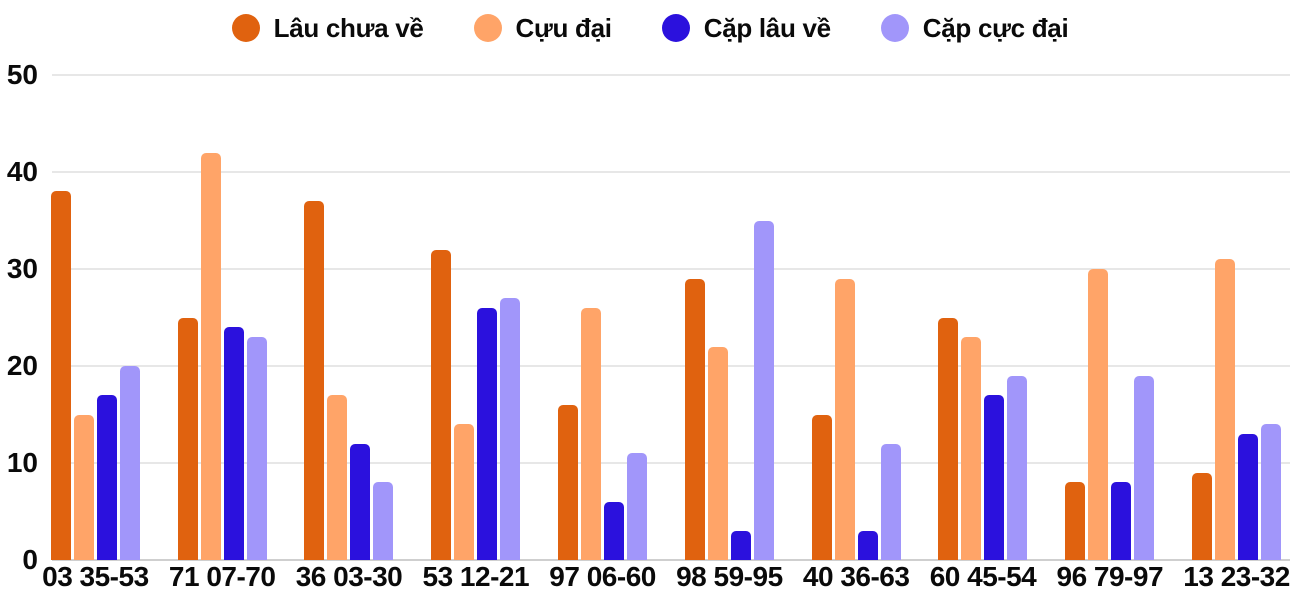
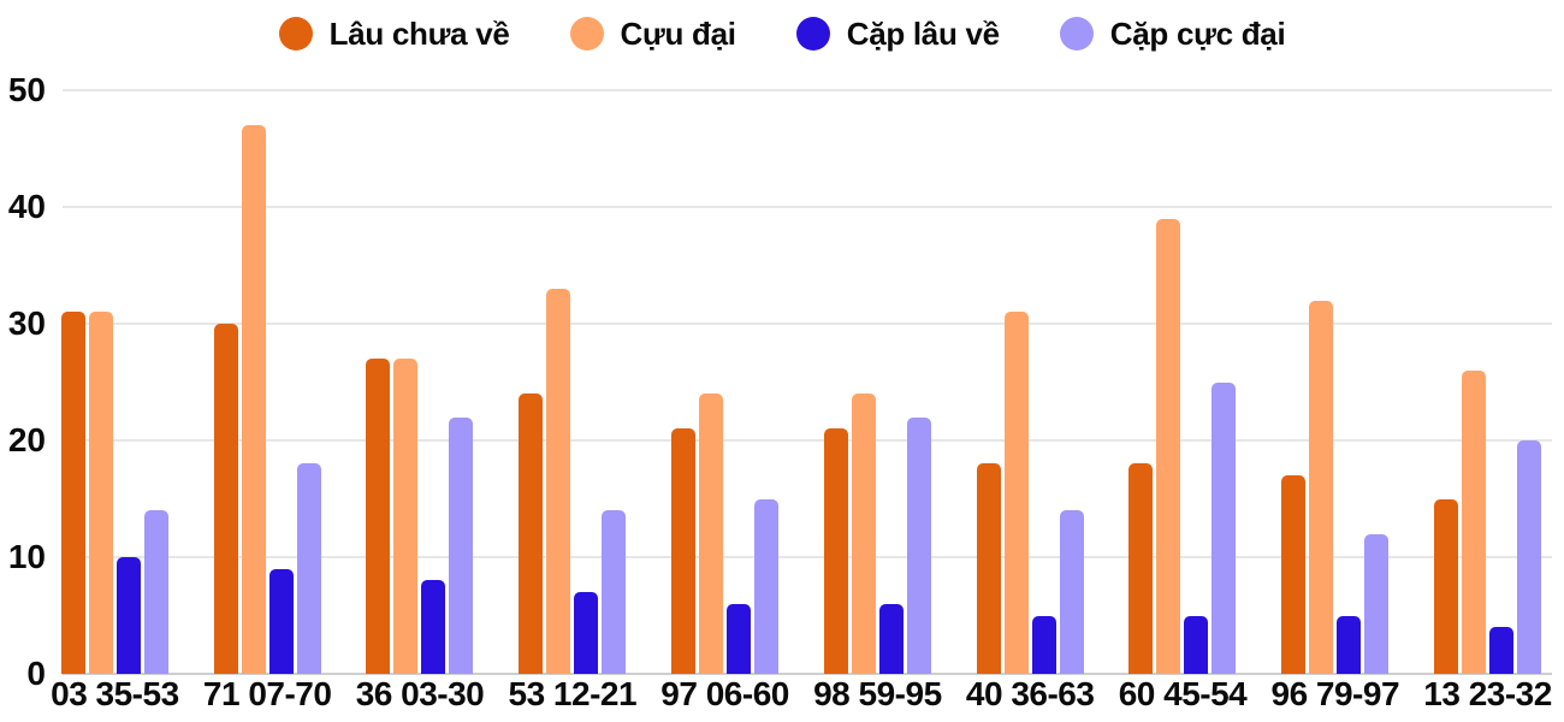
Lâu chưa về/03 35-53: 38 -> 31
Cựu đại/03 35-53: 15 -> 31
Cặp lâu về/03 35-53: 17 -> 10
Cặp cực đại/03 35-53: 20 -> 14
Lâu chưa về/71 07-70: 25 -> 30
Cựu đại/71 07-70: 42 -> 47
Cặp lâu về/71 07-70: 24 -> 9
Cặp cực đại/71 07-70: 23 -> 18
Lâu chưa về/36 03-30: 37 -> 27
Cựu đại/36 03-30: 17 -> 27
Cặp lâu về/36 03-30: 12 -> 8
Cặp cực đại/36 03-30: 8 -> 22
Lâu chưa về/53 12-21: 32 -> 24
Cựu đại/53 12-21: 14 -> 33
Cặp lâu về/53 12-21: 26 -> 7
Cặp cực đại/53 12-21: 27 -> 14
Lâu chưa về/97 06-60: 16 -> 21
Cựu đại/97 06-60: 26 -> 24
Cặp cực đại/97 06-60: 11 -> 15
Lâu chưa về/98 59-95: 29 -> 21
Cựu đại/98 59-95: 22 -> 24
Cặp lâu về/98 59-95: 3 -> 6
Cặp cực đại/98 59-95: 35 -> 22
Lâu chưa về/40 36-63: 15 -> 18
Cựu đại/40 36-63: 29 -> 31
Cặp lâu về/40 36-63: 3 -> 5
Cặp cực đại/40 36-63: 12 -> 14
Lâu chưa về/60 45-54: 25 -> 18
Cựu đại/60 45-54: 23 -> 39
Cặp lâu về/60 45-54: 17 -> 5
Cặp cực đại/60 45-54: 19 -> 25
Lâu chưa về/96 79-97: 8 -> 17
Cựu đại/96 79-97: 30 -> 32
Cặp lâu về/96 79-97: 8 -> 5
Cặp cực đại/96 79-97: 19 -> 12
Lâu chưa về/13 23-32: 9 -> 15
Cựu đại/13 23-32: 31 -> 26
Cặp lâu về/13 23-32: 13 -> 4
Cặp cực đại/13 23-32: 14 -> 20
